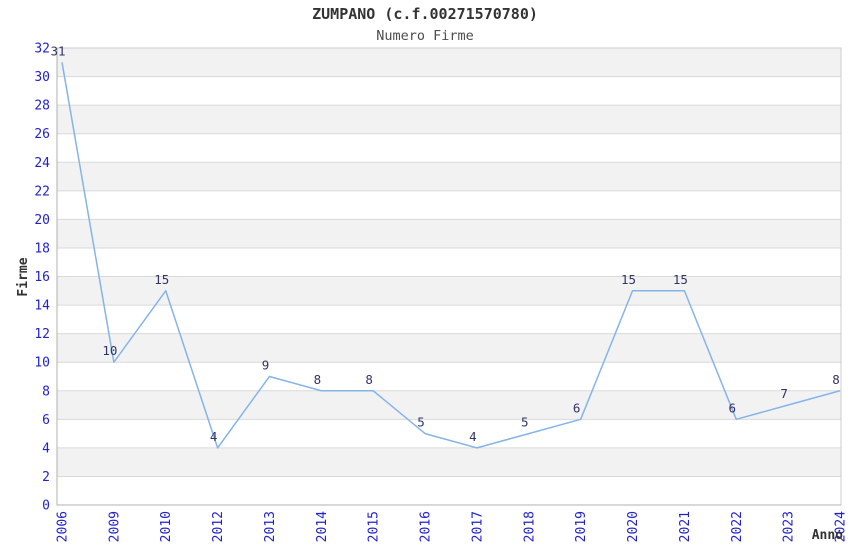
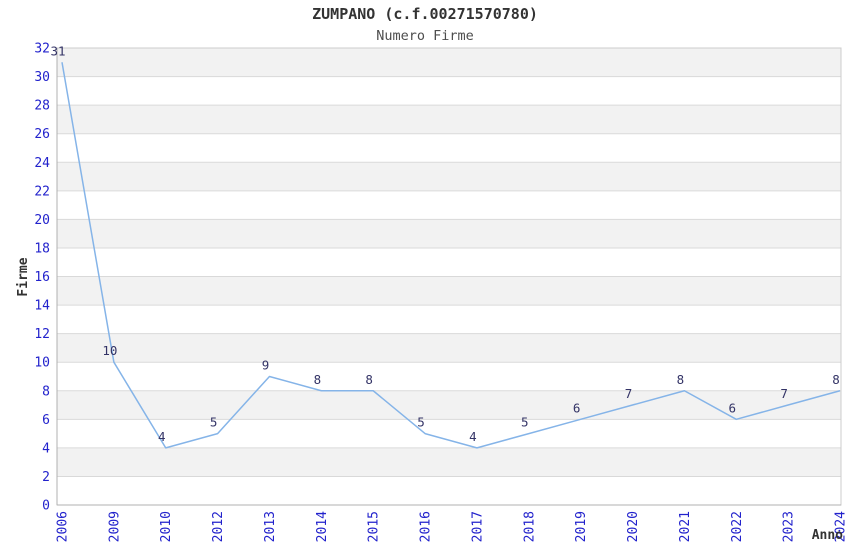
2010: 15 -> 4
2012: 4 -> 5
2020: 15 -> 7
2021: 15 -> 8
